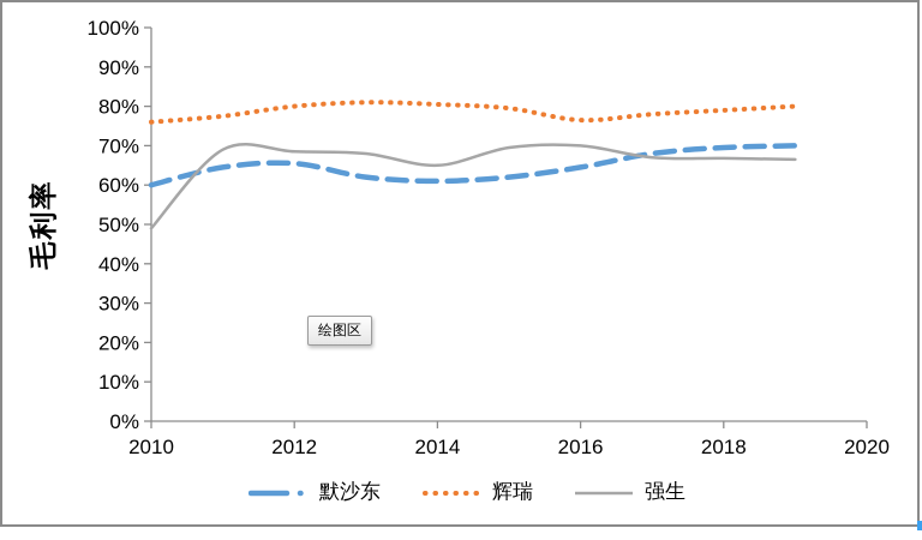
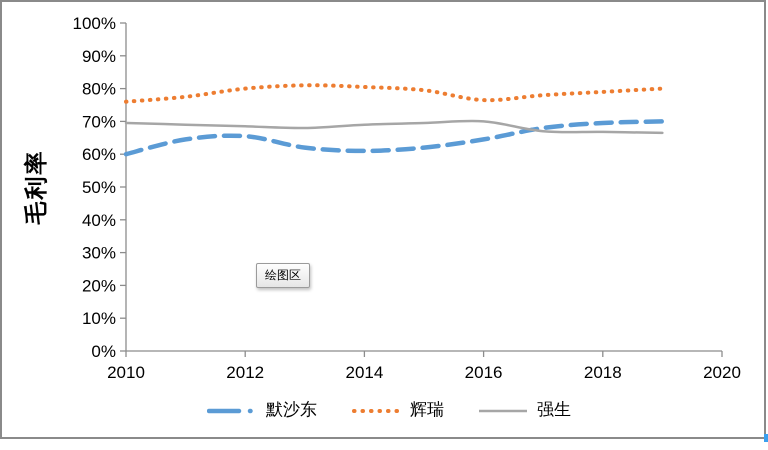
强生/2010: 49% -> 70%
强生/2014: 65% -> 69%
